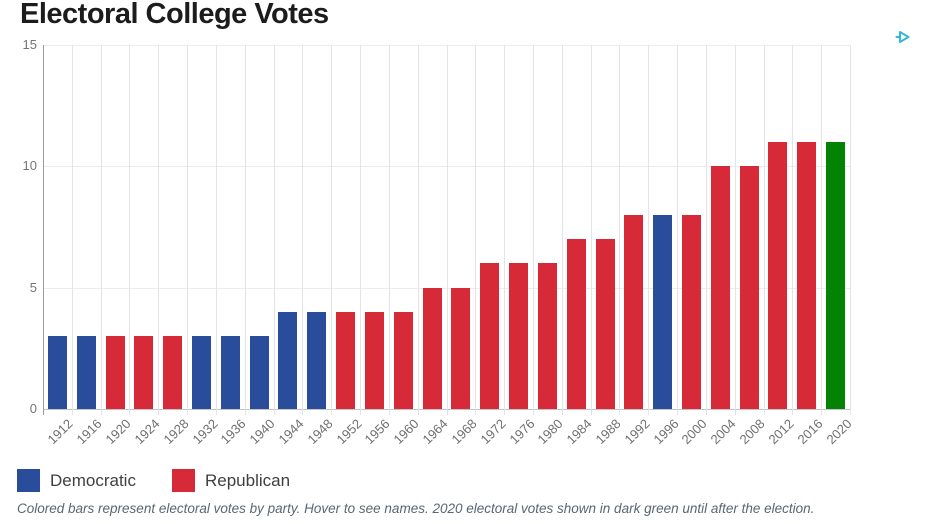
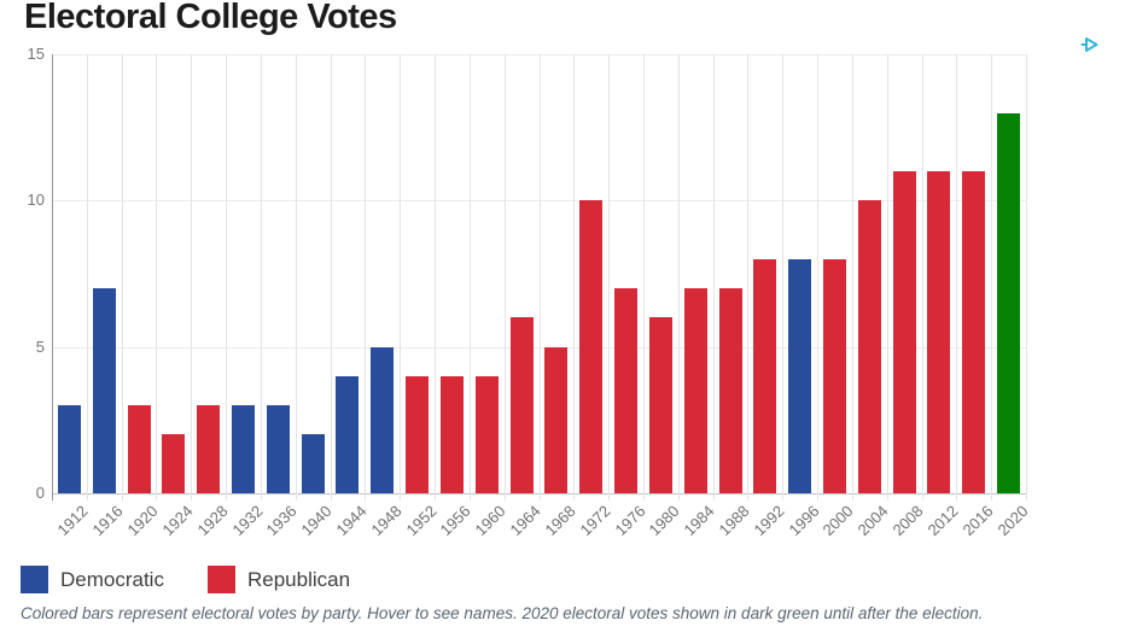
1916: 3 -> 7
1924: 3 -> 2
1940: 3 -> 2
1948: 4 -> 5
1964: 5 -> 6
1972: 6 -> 10
1976: 6 -> 7
2008: 10 -> 11
2020: 11 -> 13
